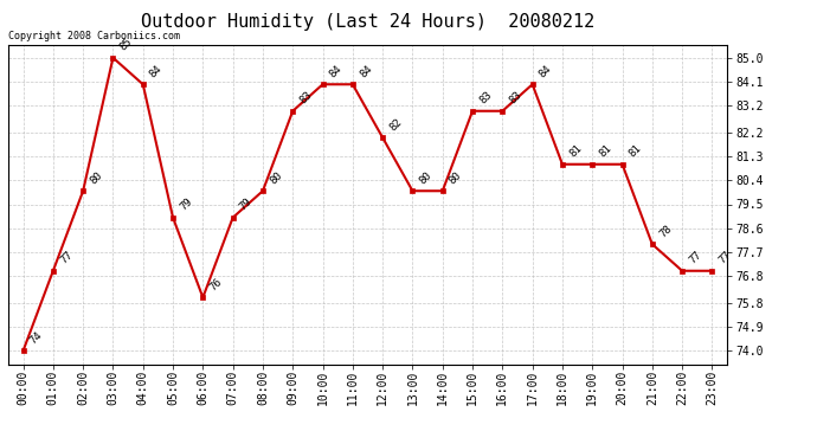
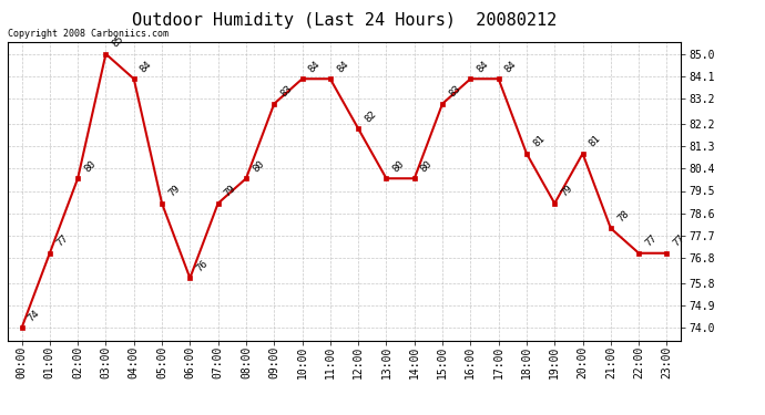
16:00: 83 -> 84
19:00: 81 -> 79
